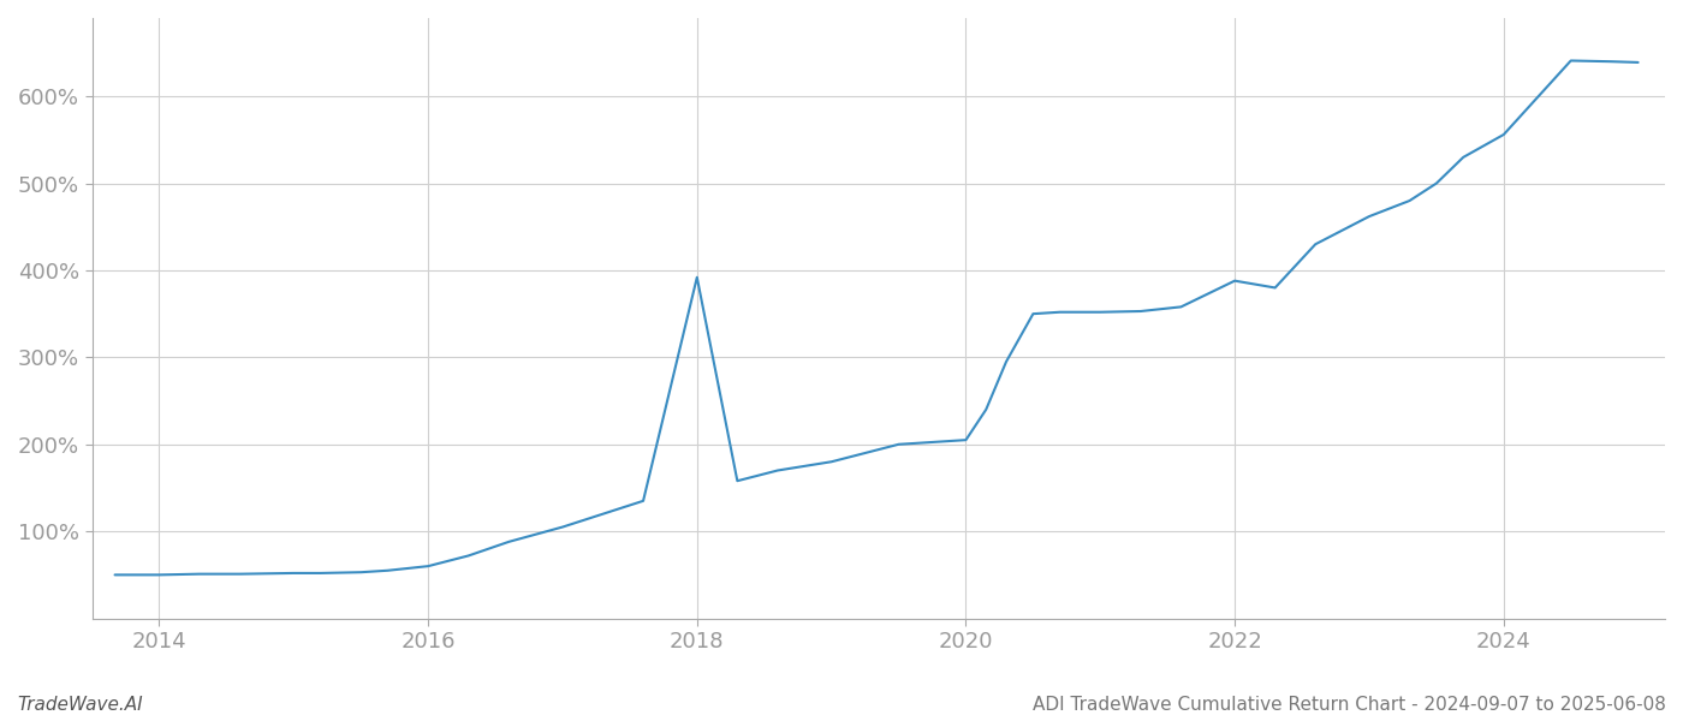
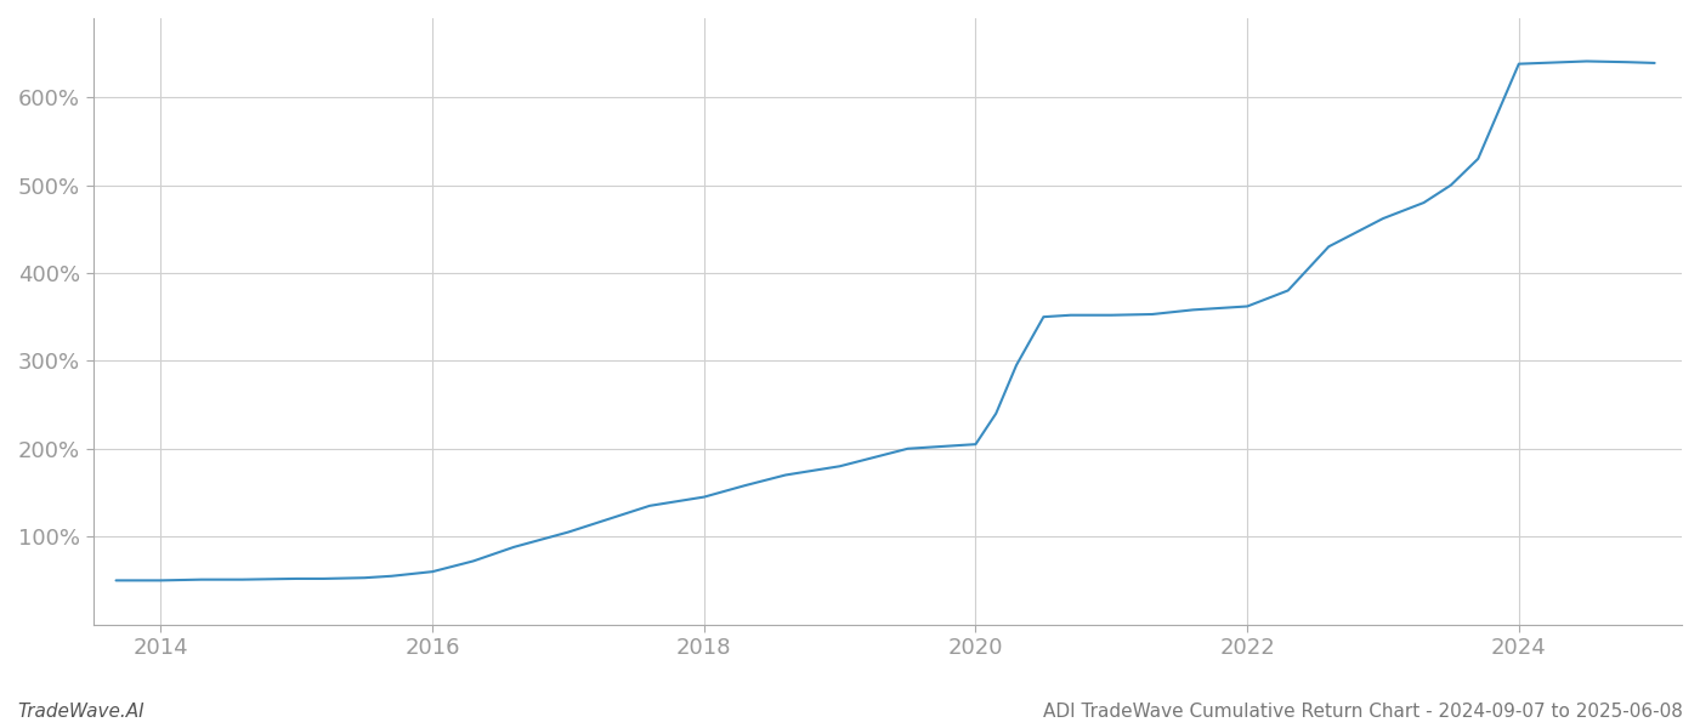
2018: 392% -> 145%
2022: 388% -> 362%
2024: 556% -> 638%
